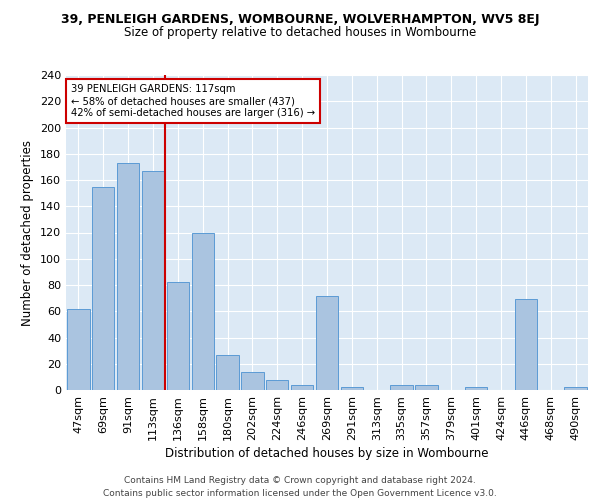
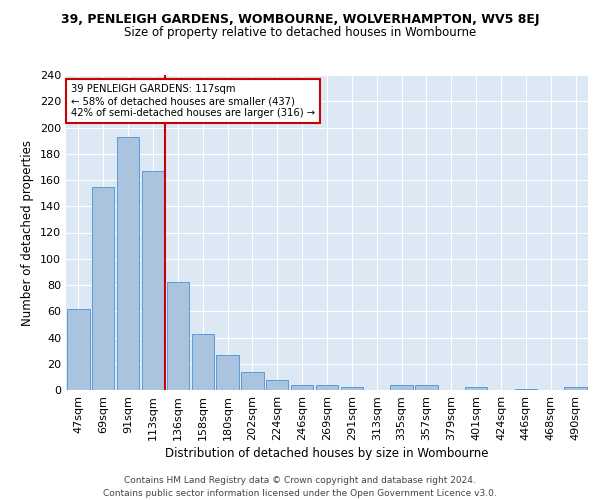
91sqm: 173 -> 193
158sqm: 120 -> 43
269sqm: 72 -> 4
446sqm: 69 -> 1
